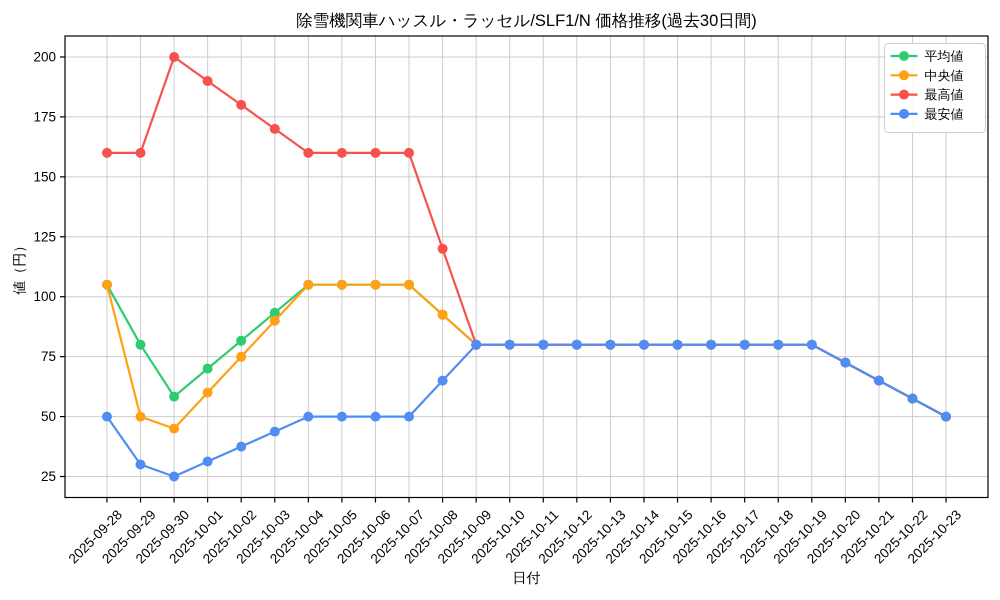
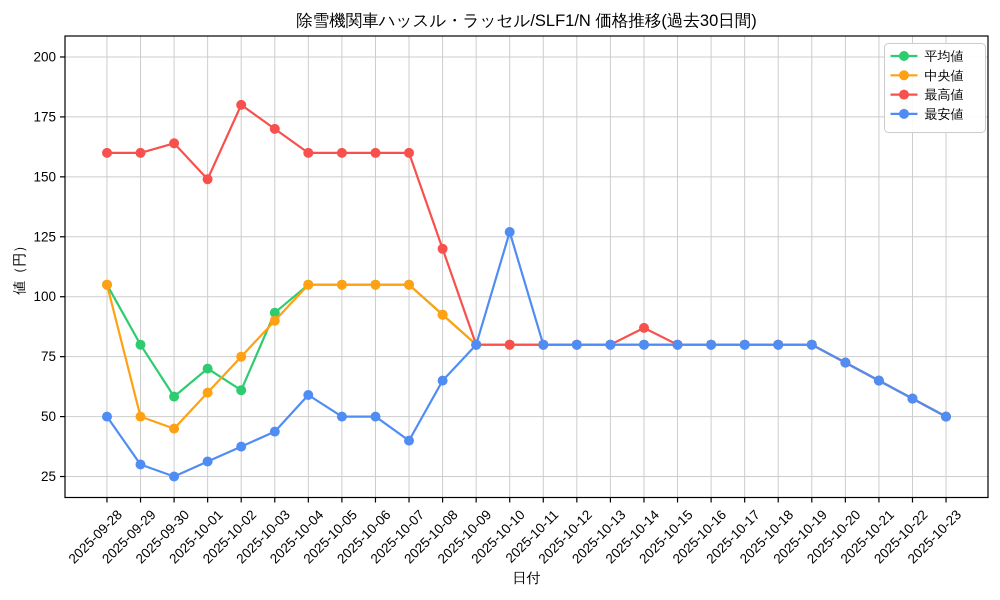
最高値/2025-09-30: 200 -> 164
最高値/2025-10-01: 190 -> 149
平均値/2025-10-02: 82 -> 61
最安値/2025-10-04: 50 -> 59
最安値/2025-10-07: 50 -> 40
最安値/2025-10-10: 80 -> 127
最高値/2025-10-14: 80 -> 87
